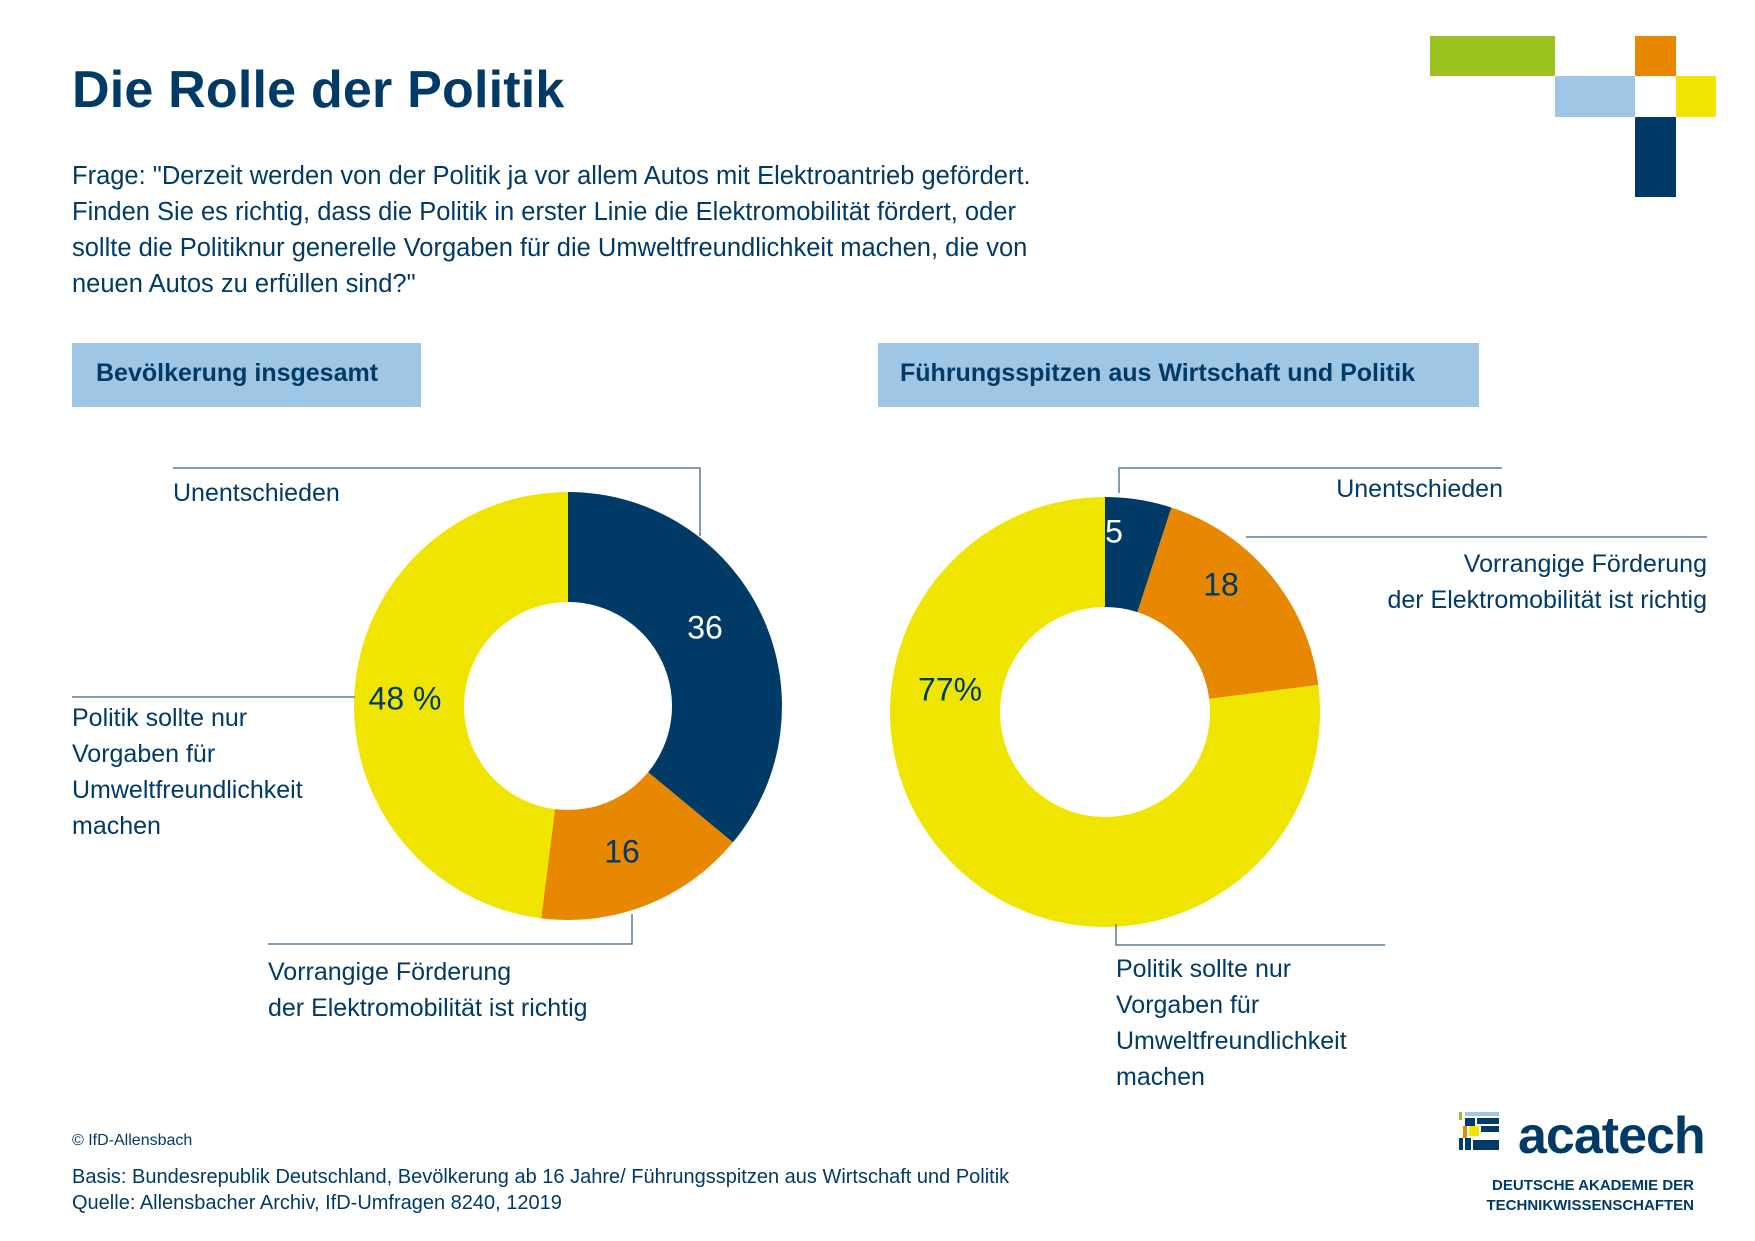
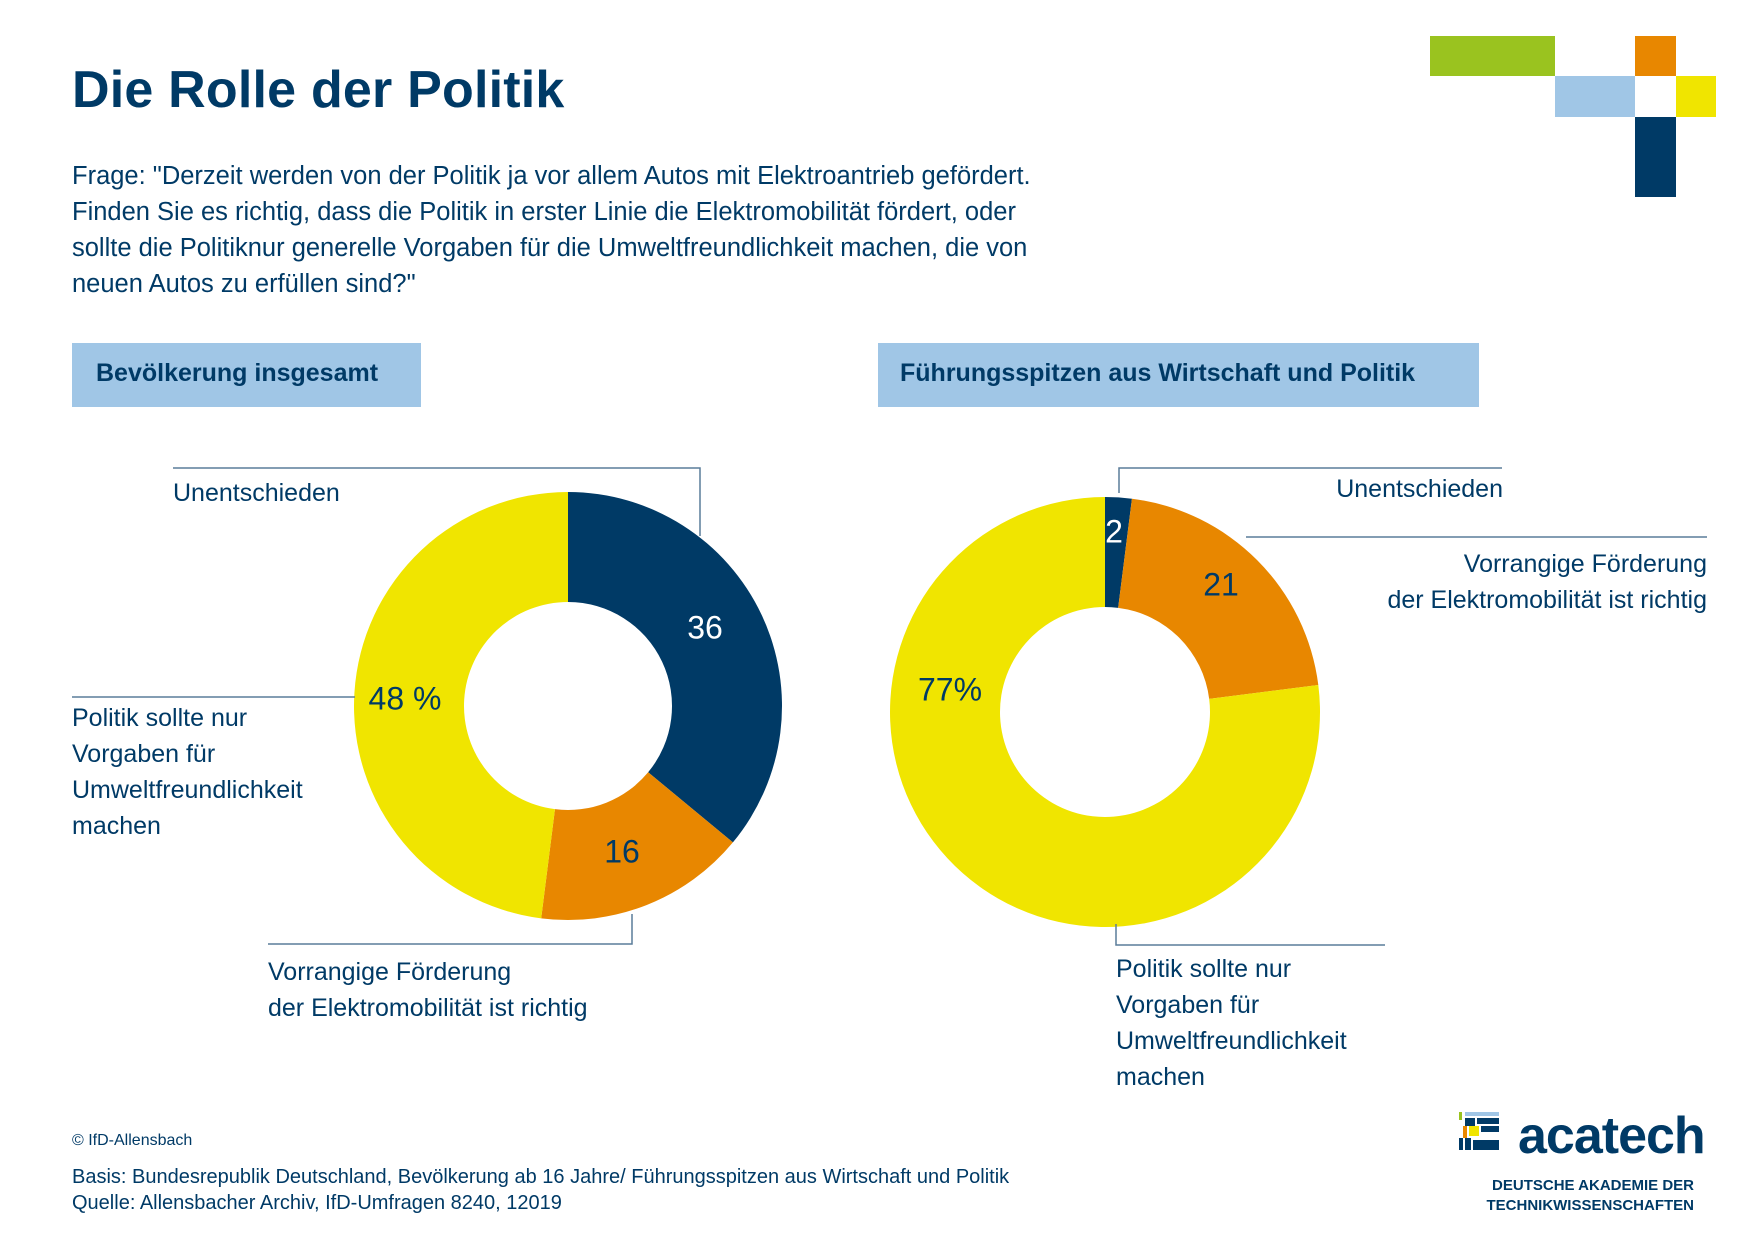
Führungsspitzen aus Wirtschaft und Politik/Unentschieden: 5 -> 2
Führungsspitzen aus Wirtschaft und Politik/Vorrangige Förderung der Elektromobilität ist richtig: 18 -> 21
